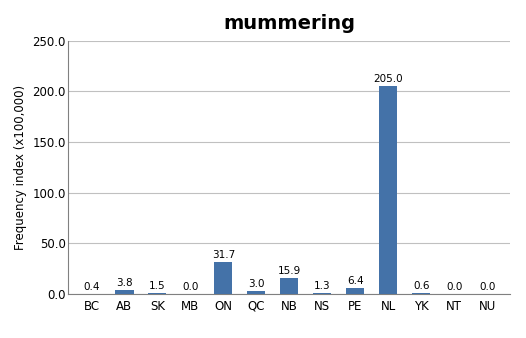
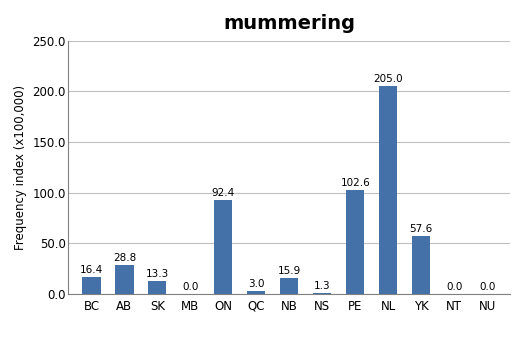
BC: 0.4 -> 16.4
AB: 3.8 -> 28.8
SK: 1.5 -> 13.3
ON: 31.7 -> 92.4
PE: 6.4 -> 102.6
YK: 0.6 -> 57.6
